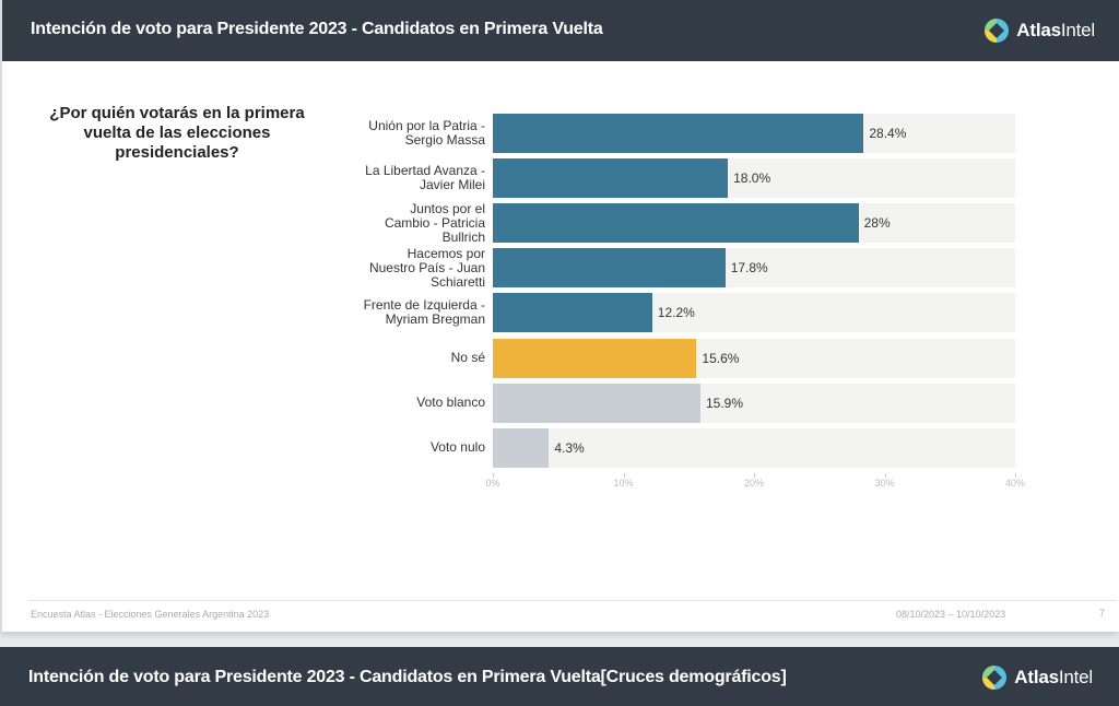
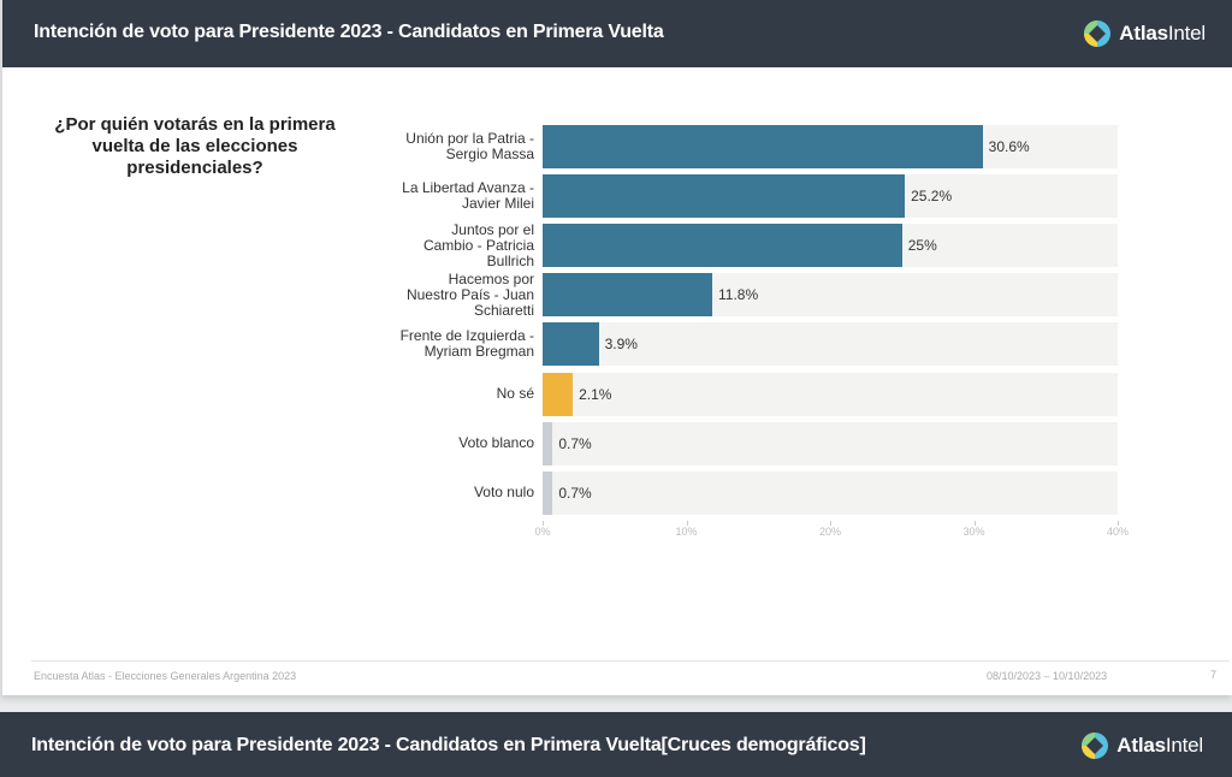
Unión por la Patria - Sergio Massa: 28.4% -> 30.6%
La Libertad Avanza - Javier Milei: 18.0% -> 25.2%
Juntos por el Cambio - Patricia Bullrich: 28% -> 25%
Hacemos por Nuestro País - Juan Schiaretti: 17.8% -> 11.8%
Frente de Izquierda - Myriam Bregman: 12.2% -> 3.9%
No sé: 15.6% -> 2.1%
Voto blanco: 15.9% -> 0.7%
Voto nulo: 4.3% -> 0.7%
